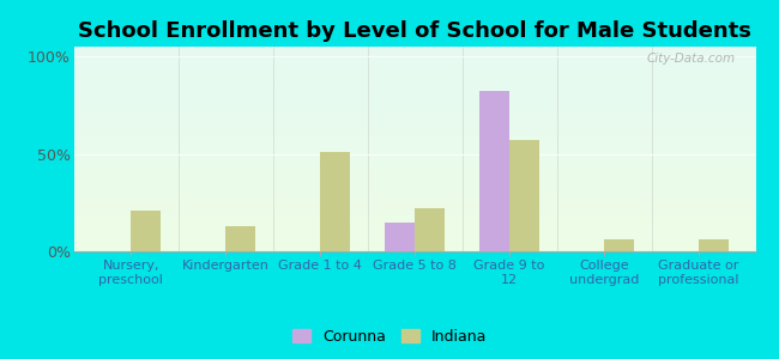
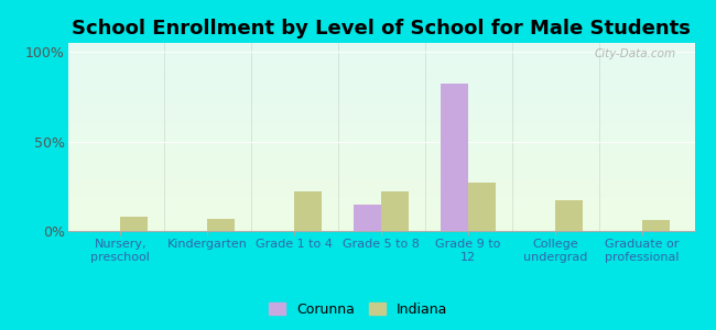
Indiana/Nursery, preschool: 21% -> 8%
Indiana/Kindergarten: 13% -> 7%
Indiana/Grade 1 to 4: 51% -> 22%
Indiana/Grade 9 to 12: 57% -> 27%
Indiana/College undergrad: 6% -> 17%
